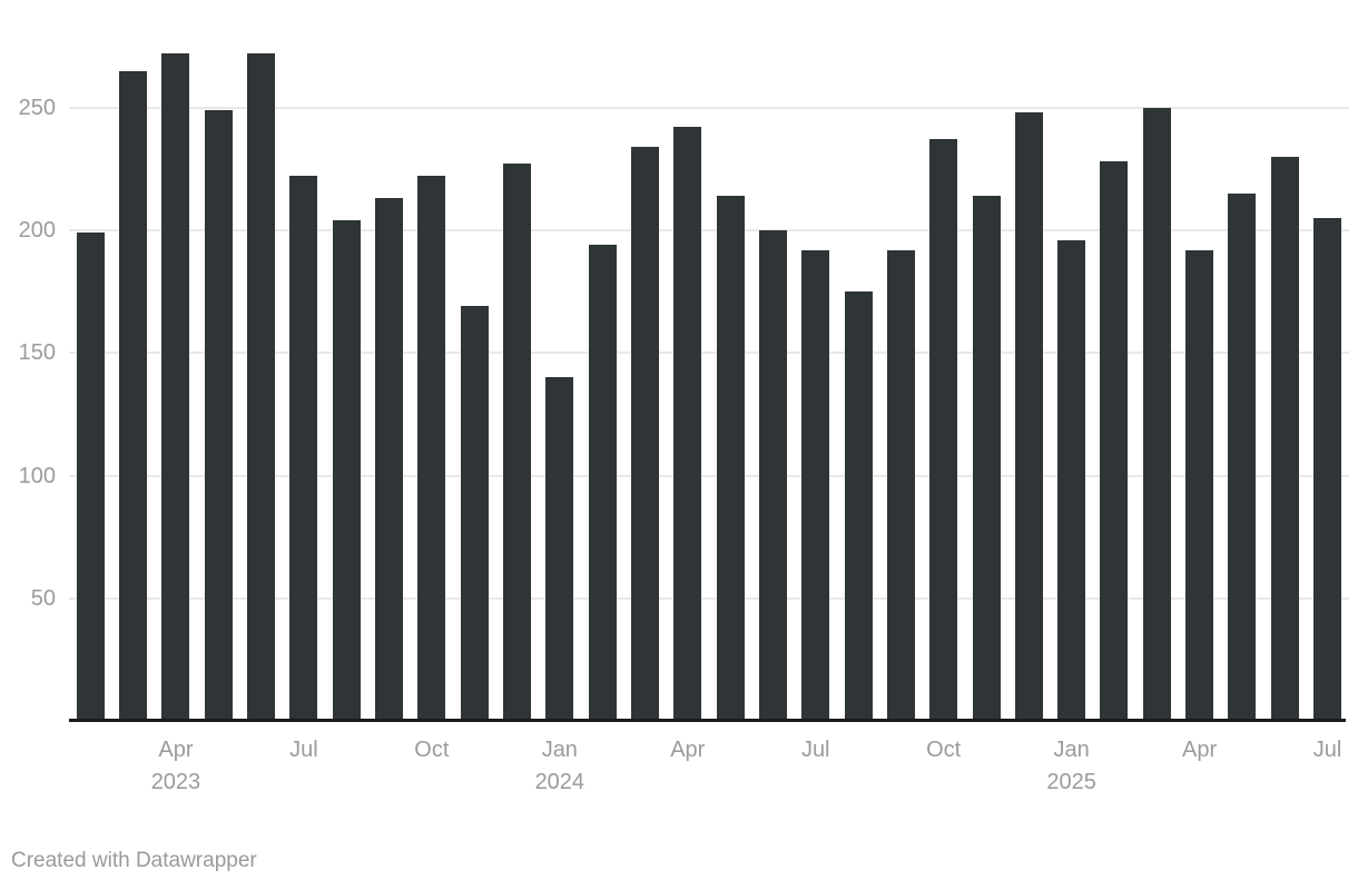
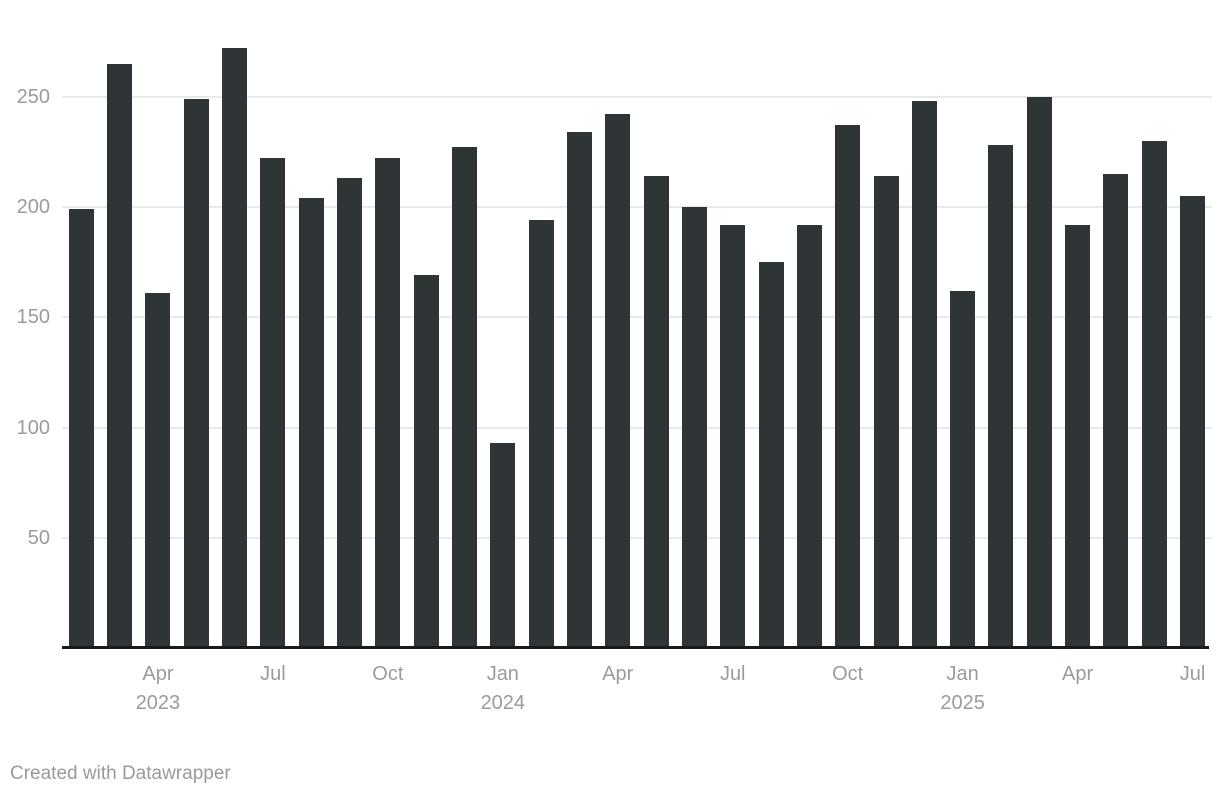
Apr 2023: 272 -> 161
Jan 2024: 140 -> 93
Jan 2025: 196 -> 162
